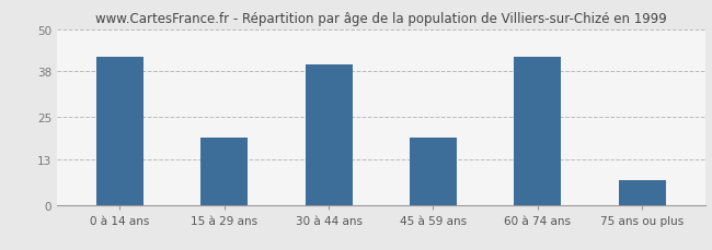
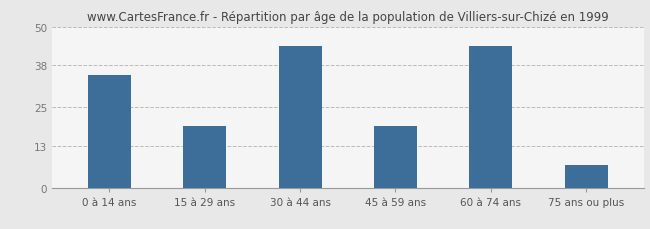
0 à 14 ans: 42 -> 35
30 à 44 ans: 40 -> 44
60 à 74 ans: 42 -> 44
